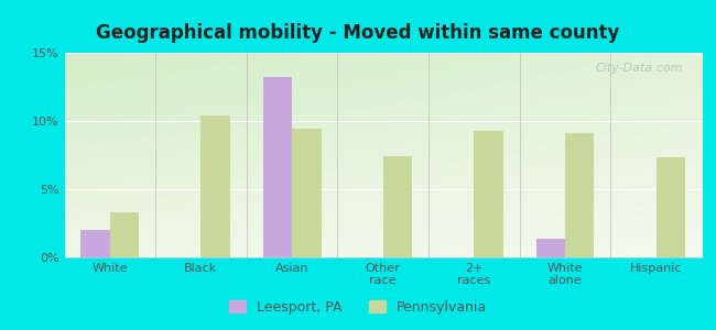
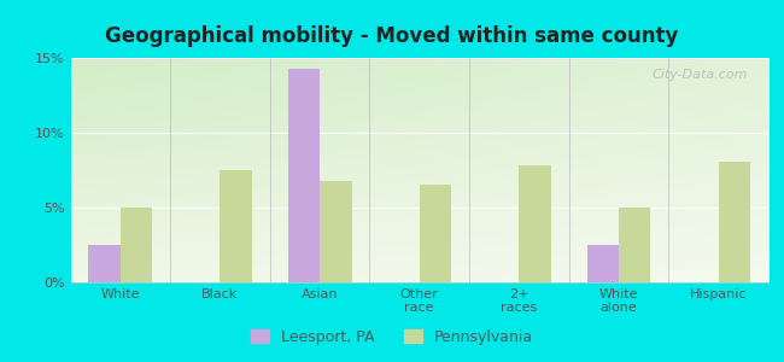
Leesport, PA/White: 2.0% -> 2.5%
Pennsylvania/White: 3.3% -> 5.0%
Pennsylvania/Black: 10.4% -> 7.5%
Leesport, PA/Asian: 13.2% -> 14.3%
Pennsylvania/Asian: 9.4% -> 6.8%
Pennsylvania/Other race: 7.4% -> 6.5%
Pennsylvania/2+ races: 9.3% -> 7.8%
Leesport, PA/White alone: 1.4% -> 2.5%
Pennsylvania/White alone: 9.1% -> 5.0%
Pennsylvania/Hispanic: 7.3% -> 8.1%
